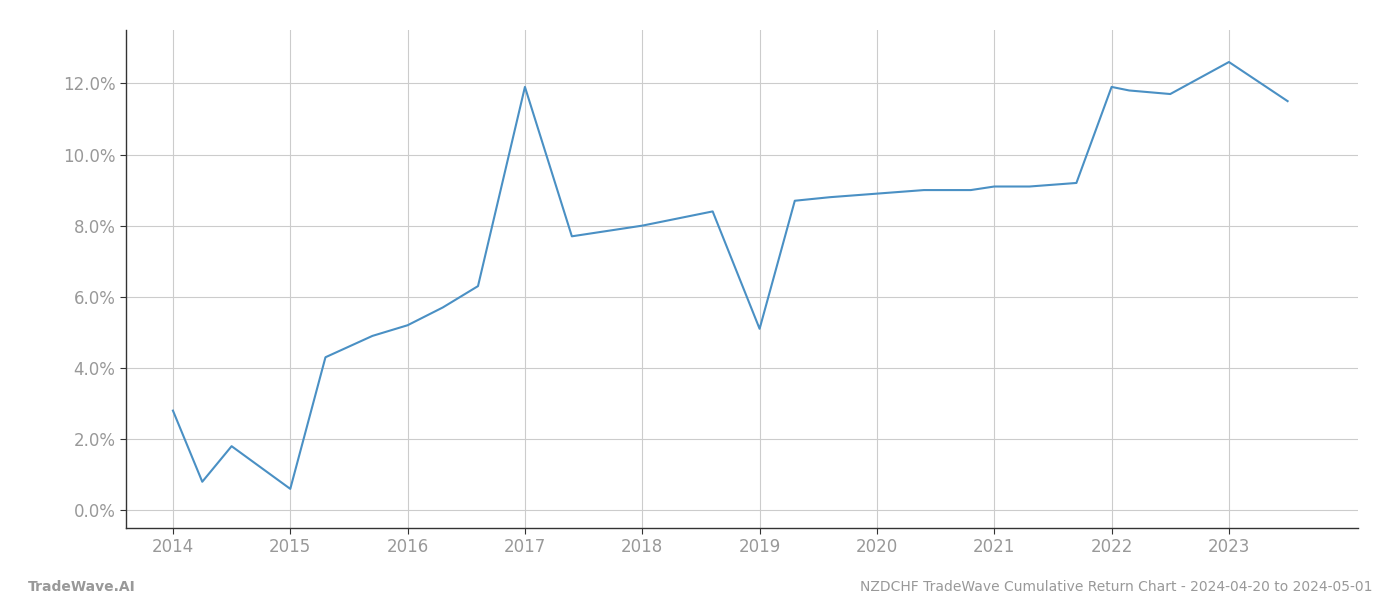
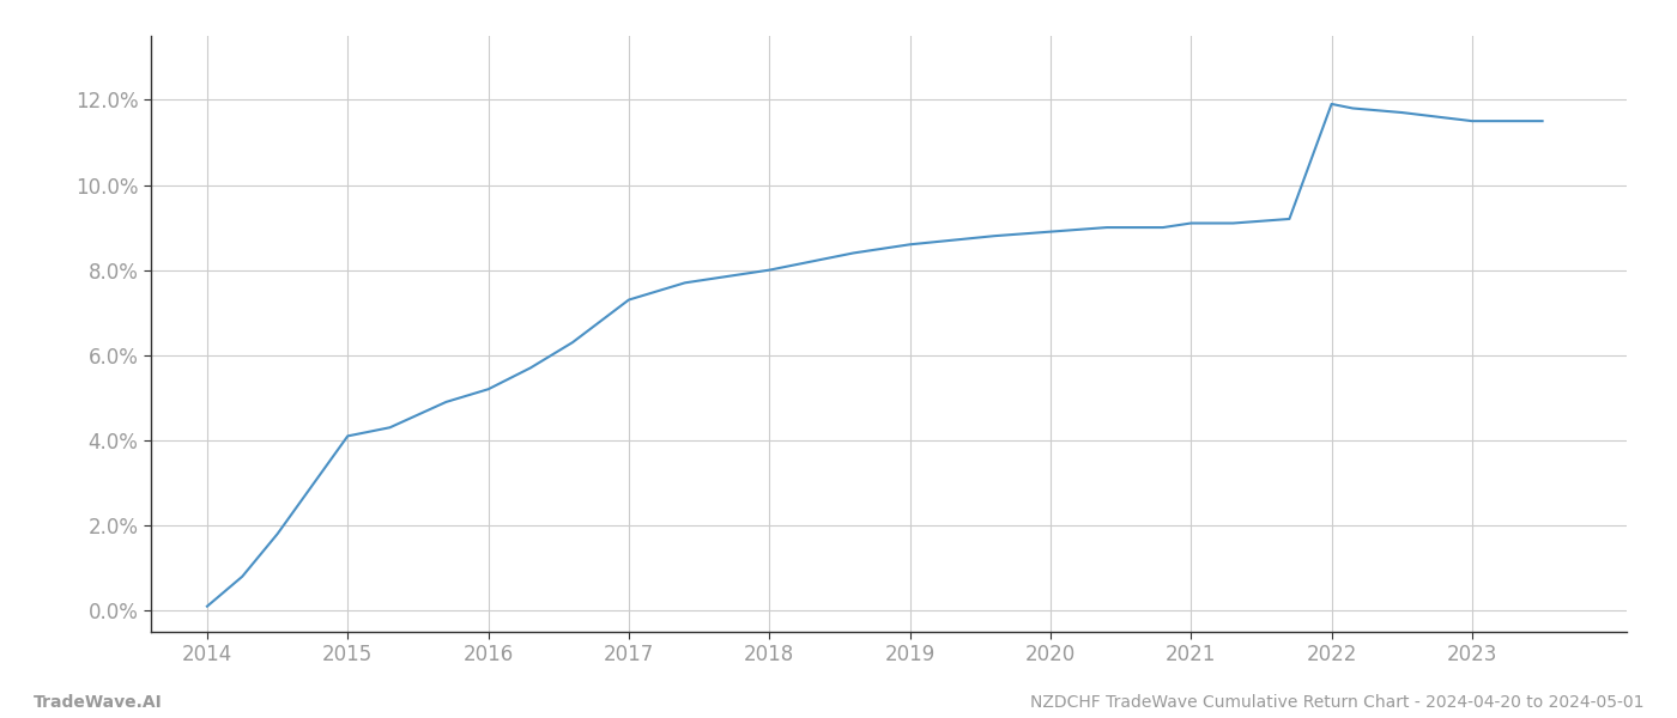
2014: 2.8% -> 0.1%
2015: 0.6% -> 4.1%
2017: 11.9% -> 7.3%
2019: 5.1% -> 8.6%
2023: 12.6% -> 11.5%
